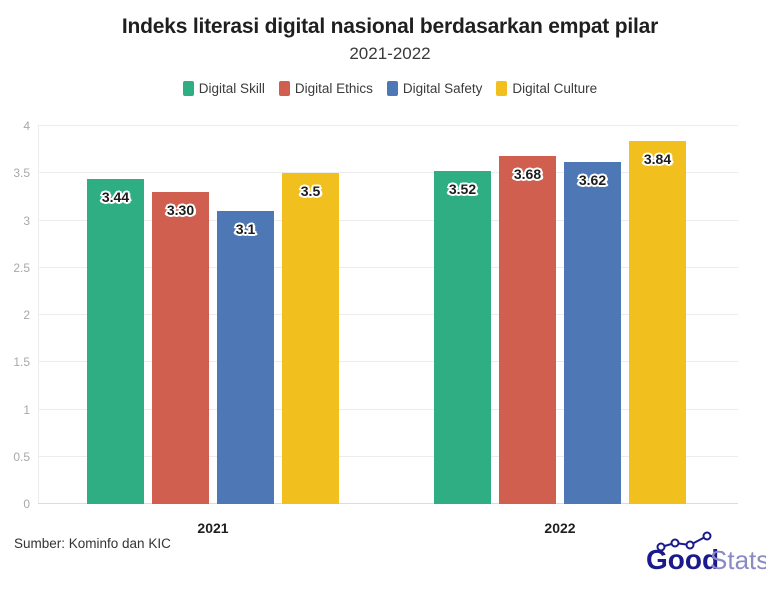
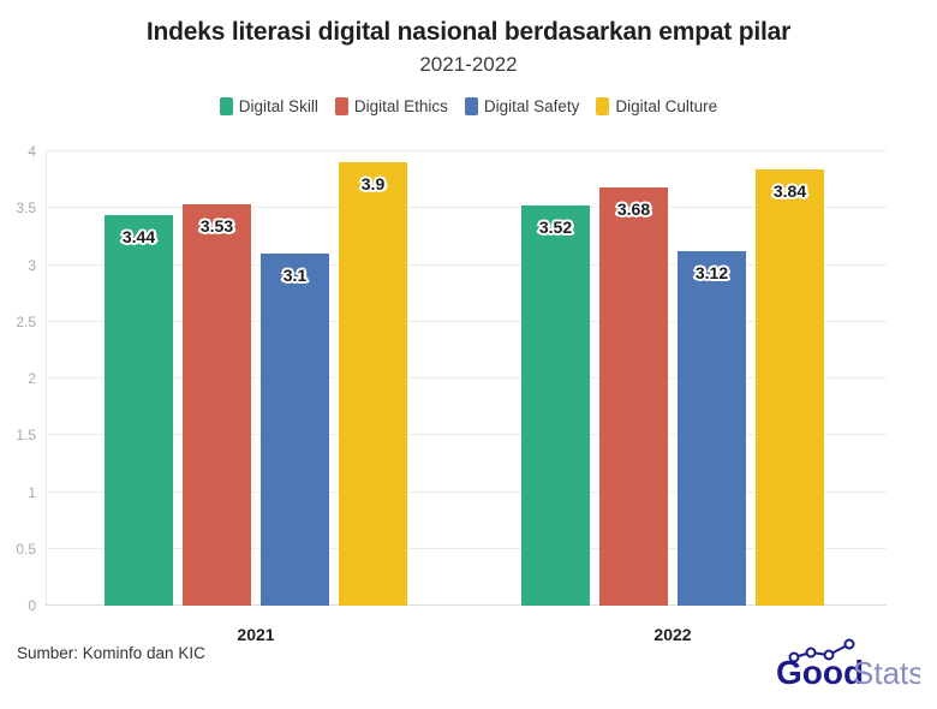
Digital Ethics/2021: 3.30 -> 3.53
Digital Culture/2021: 3.5 -> 3.9
Digital Safety/2022: 3.62 -> 3.12
